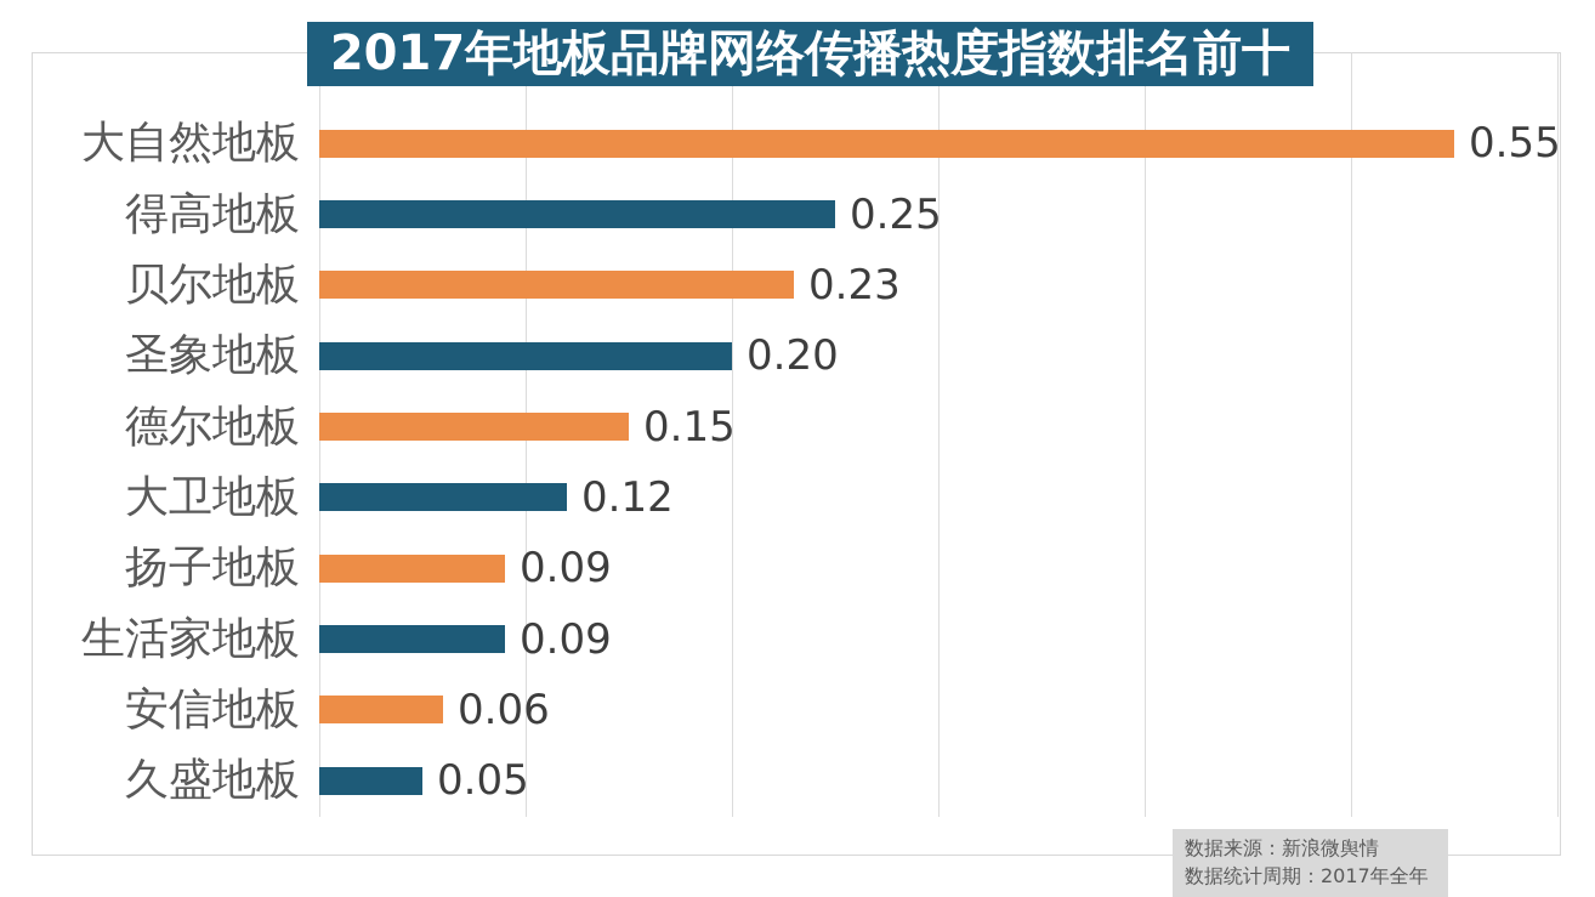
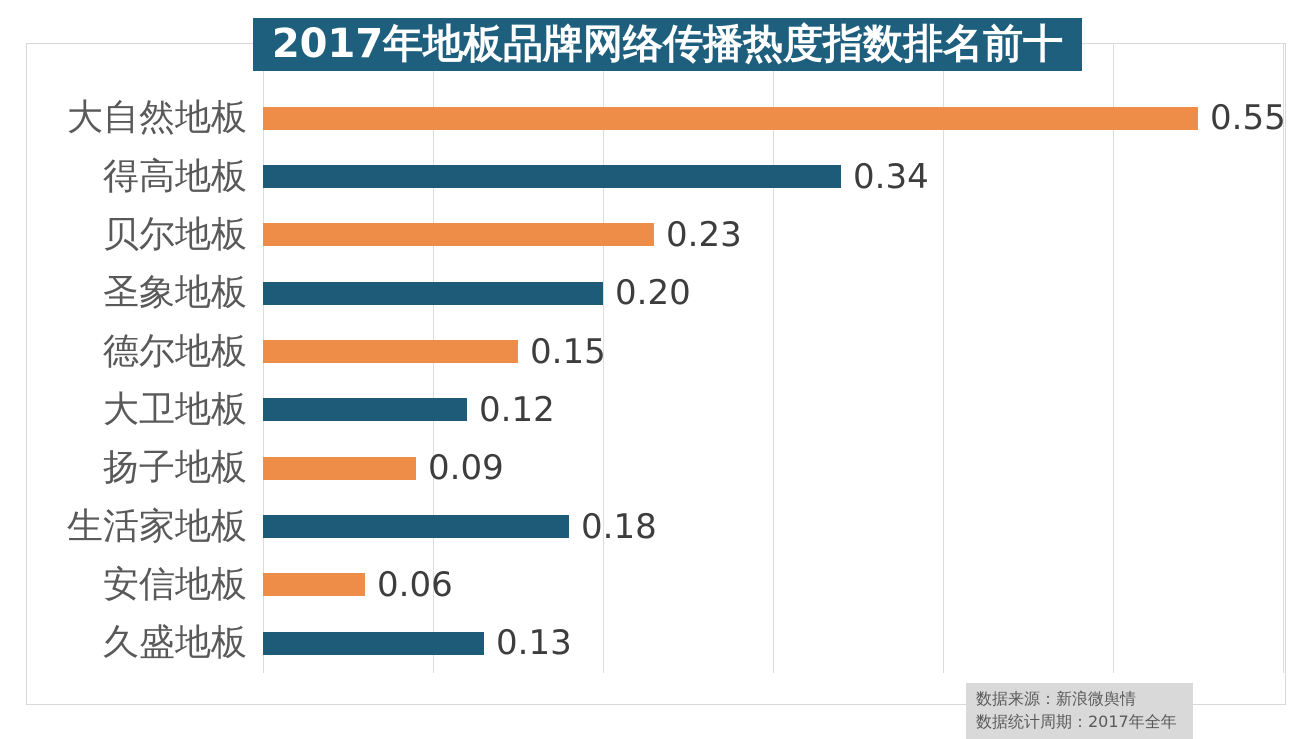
得高地板: 0.25 -> 0.34
生活家地板: 0.09 -> 0.18
久盛地板: 0.05 -> 0.13
